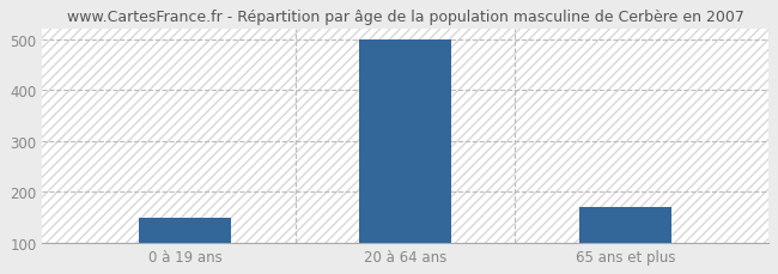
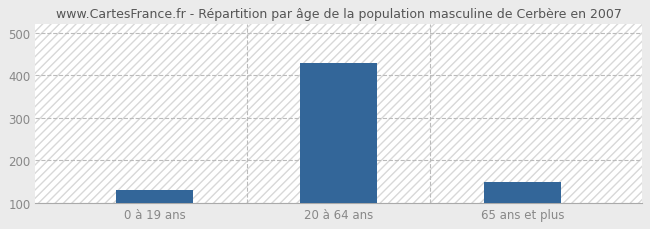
0 à 19 ans: 150 -> 130
20 à 64 ans: 500 -> 430
65 ans et plus: 170 -> 150
